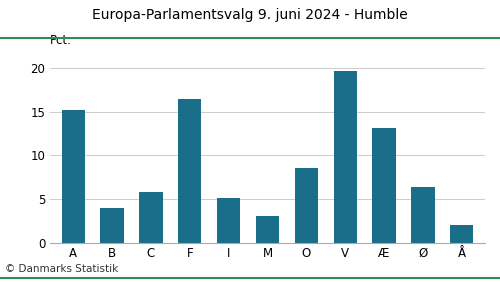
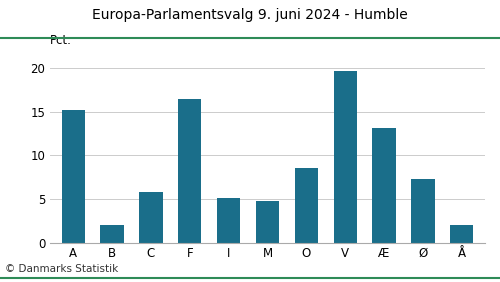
B: 4.0 -> 2.0
M: 3.0 -> 4.8
Ø: 6.4 -> 7.3
